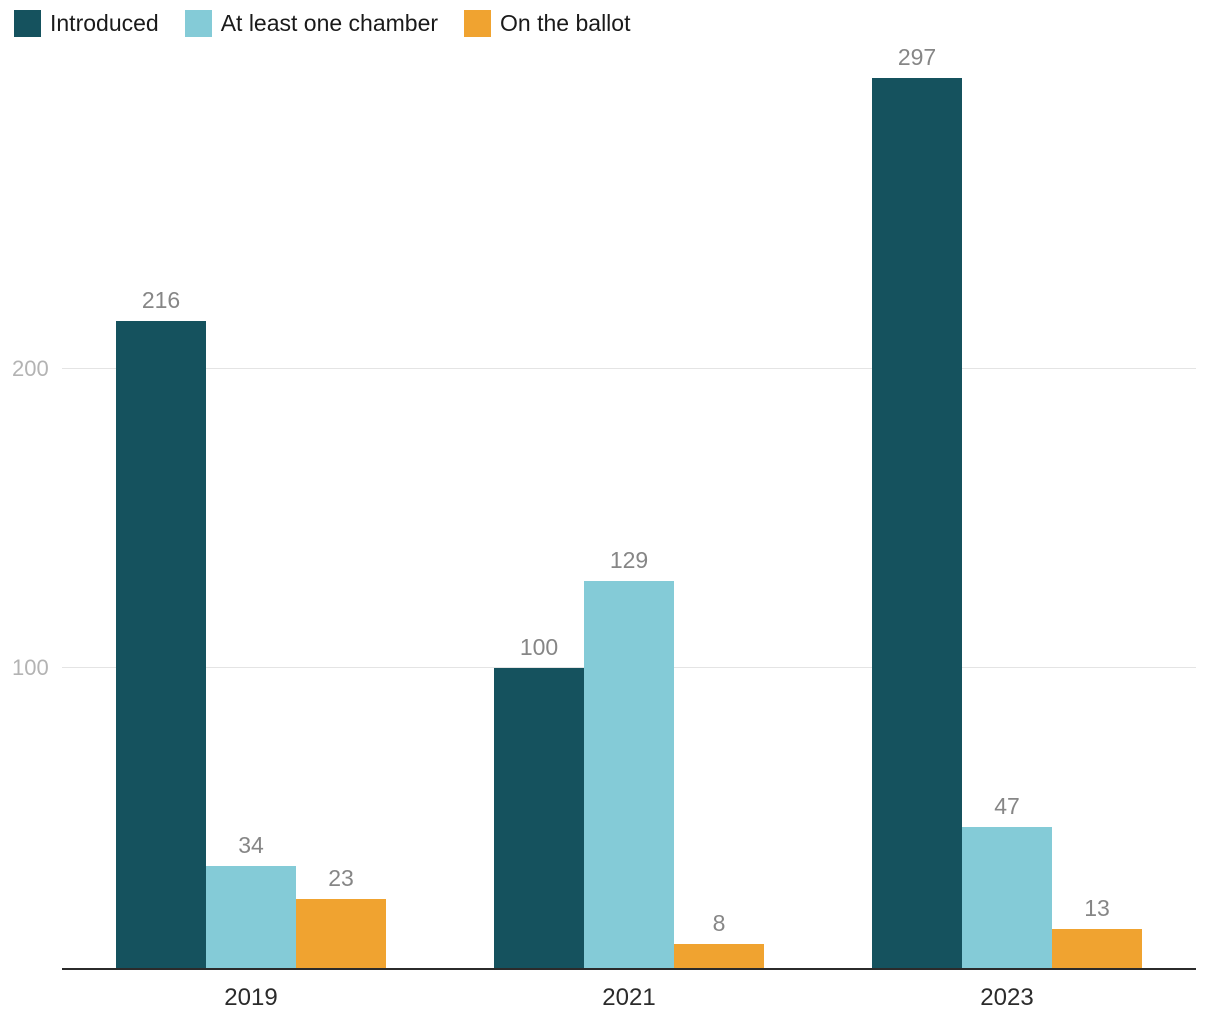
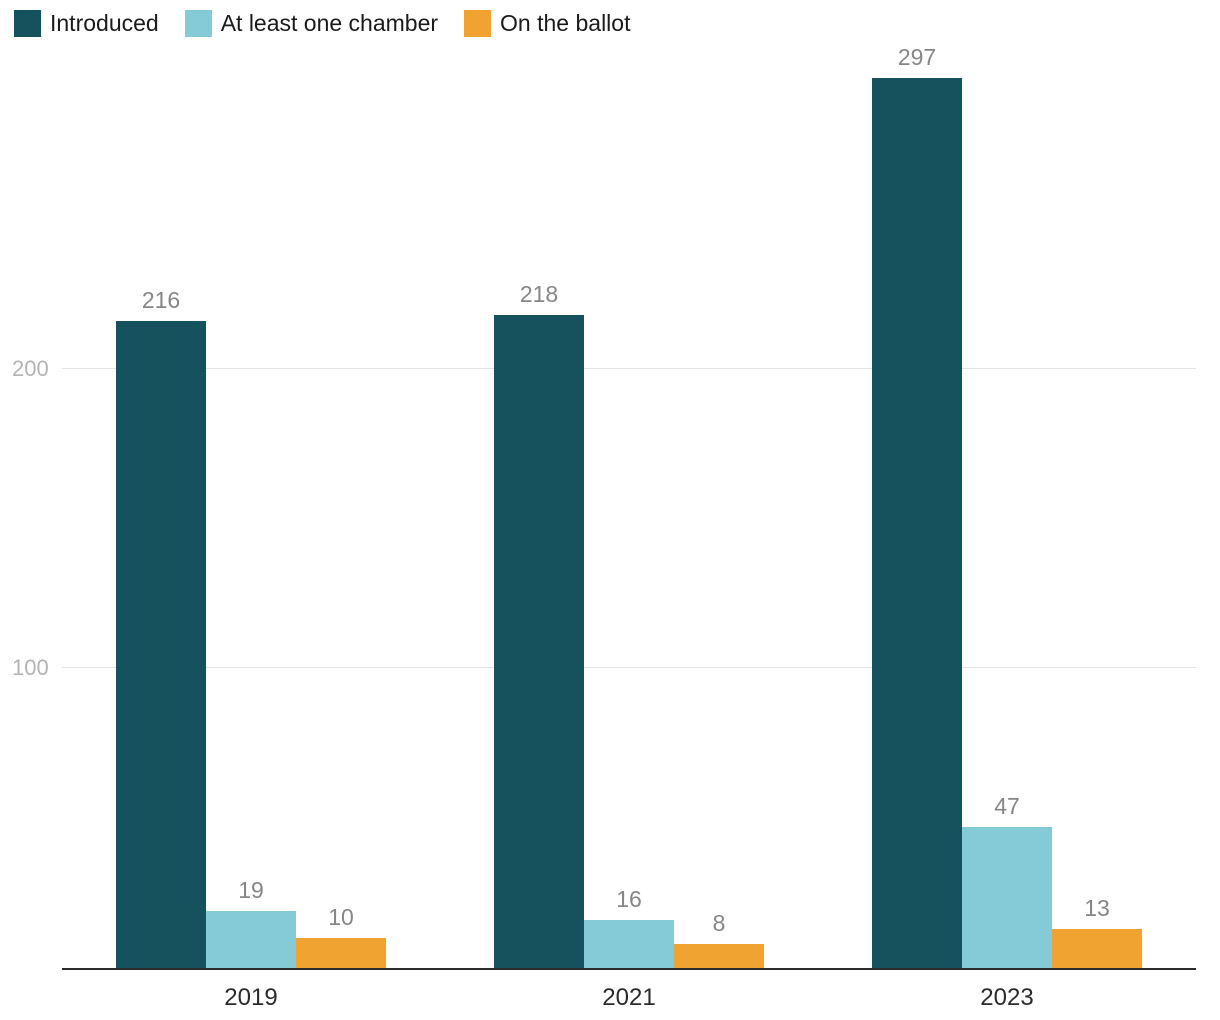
At least one chamber/2019: 34 -> 19
On the ballot/2019: 23 -> 10
Introduced/2021: 100 -> 218
At least one chamber/2021: 129 -> 16
